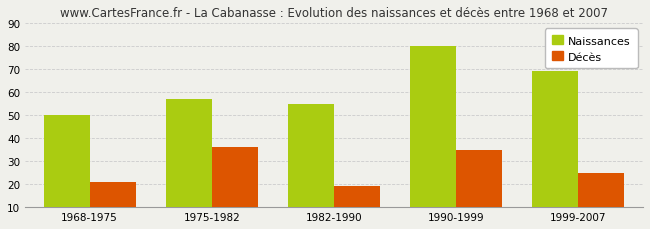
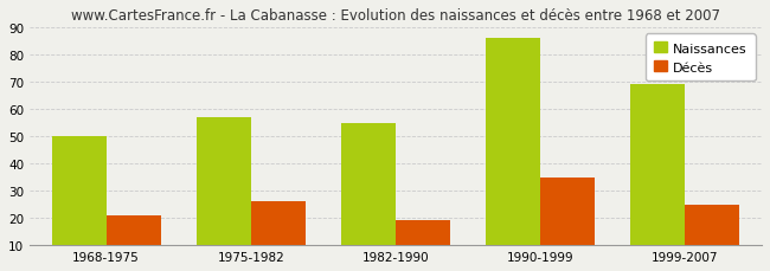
Décès/1975-1982: 36 -> 26
Naissances/1990-1999: 80 -> 86
